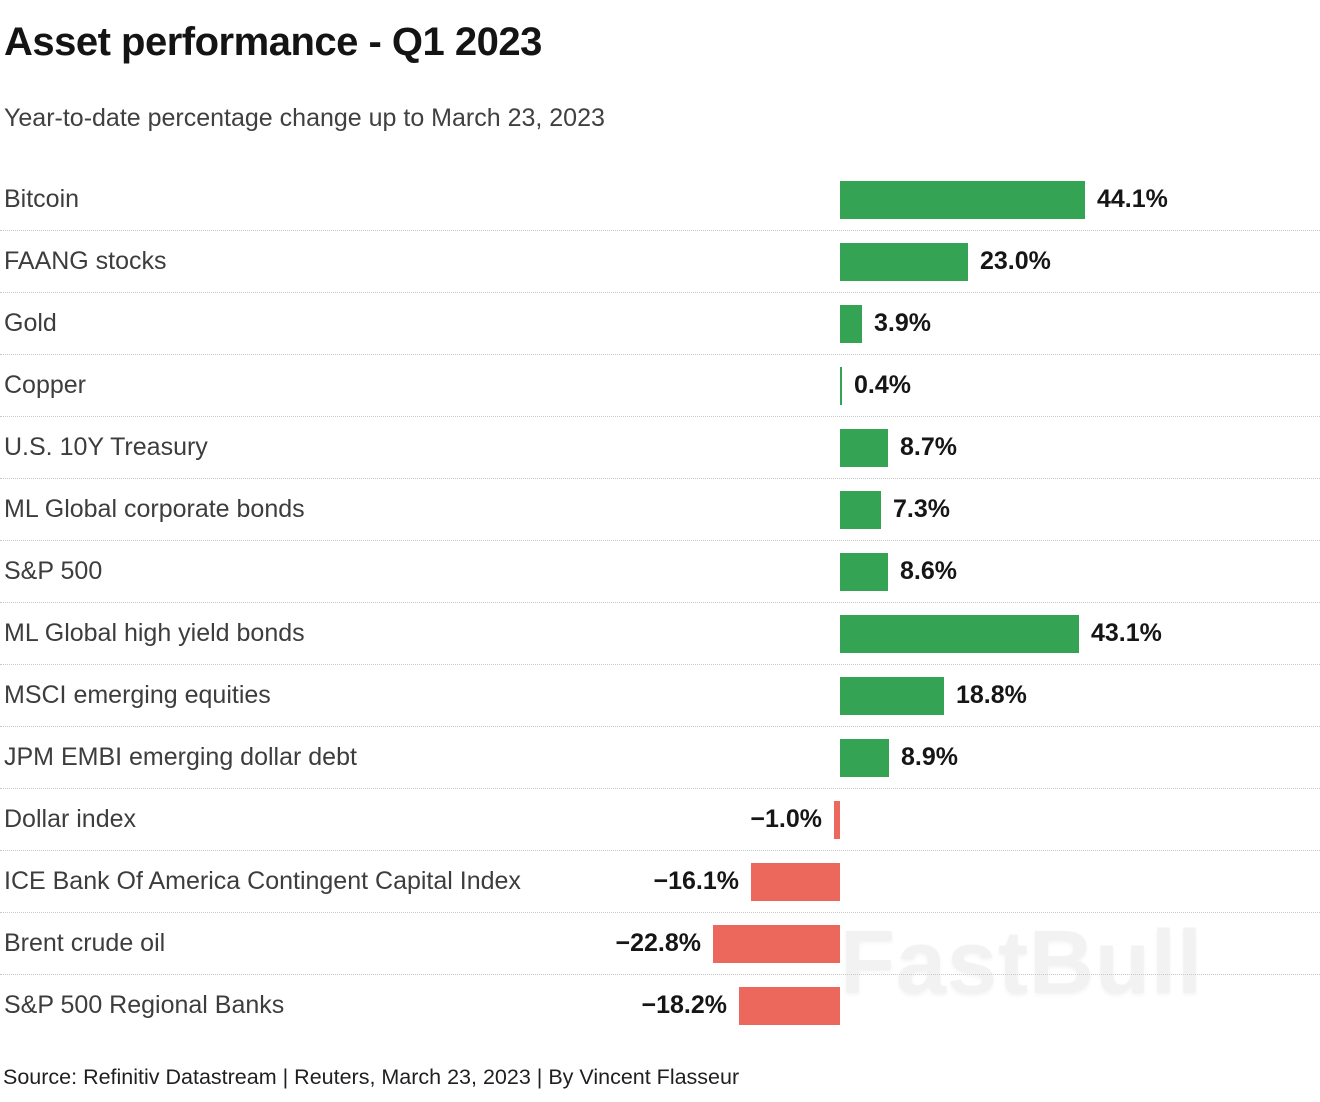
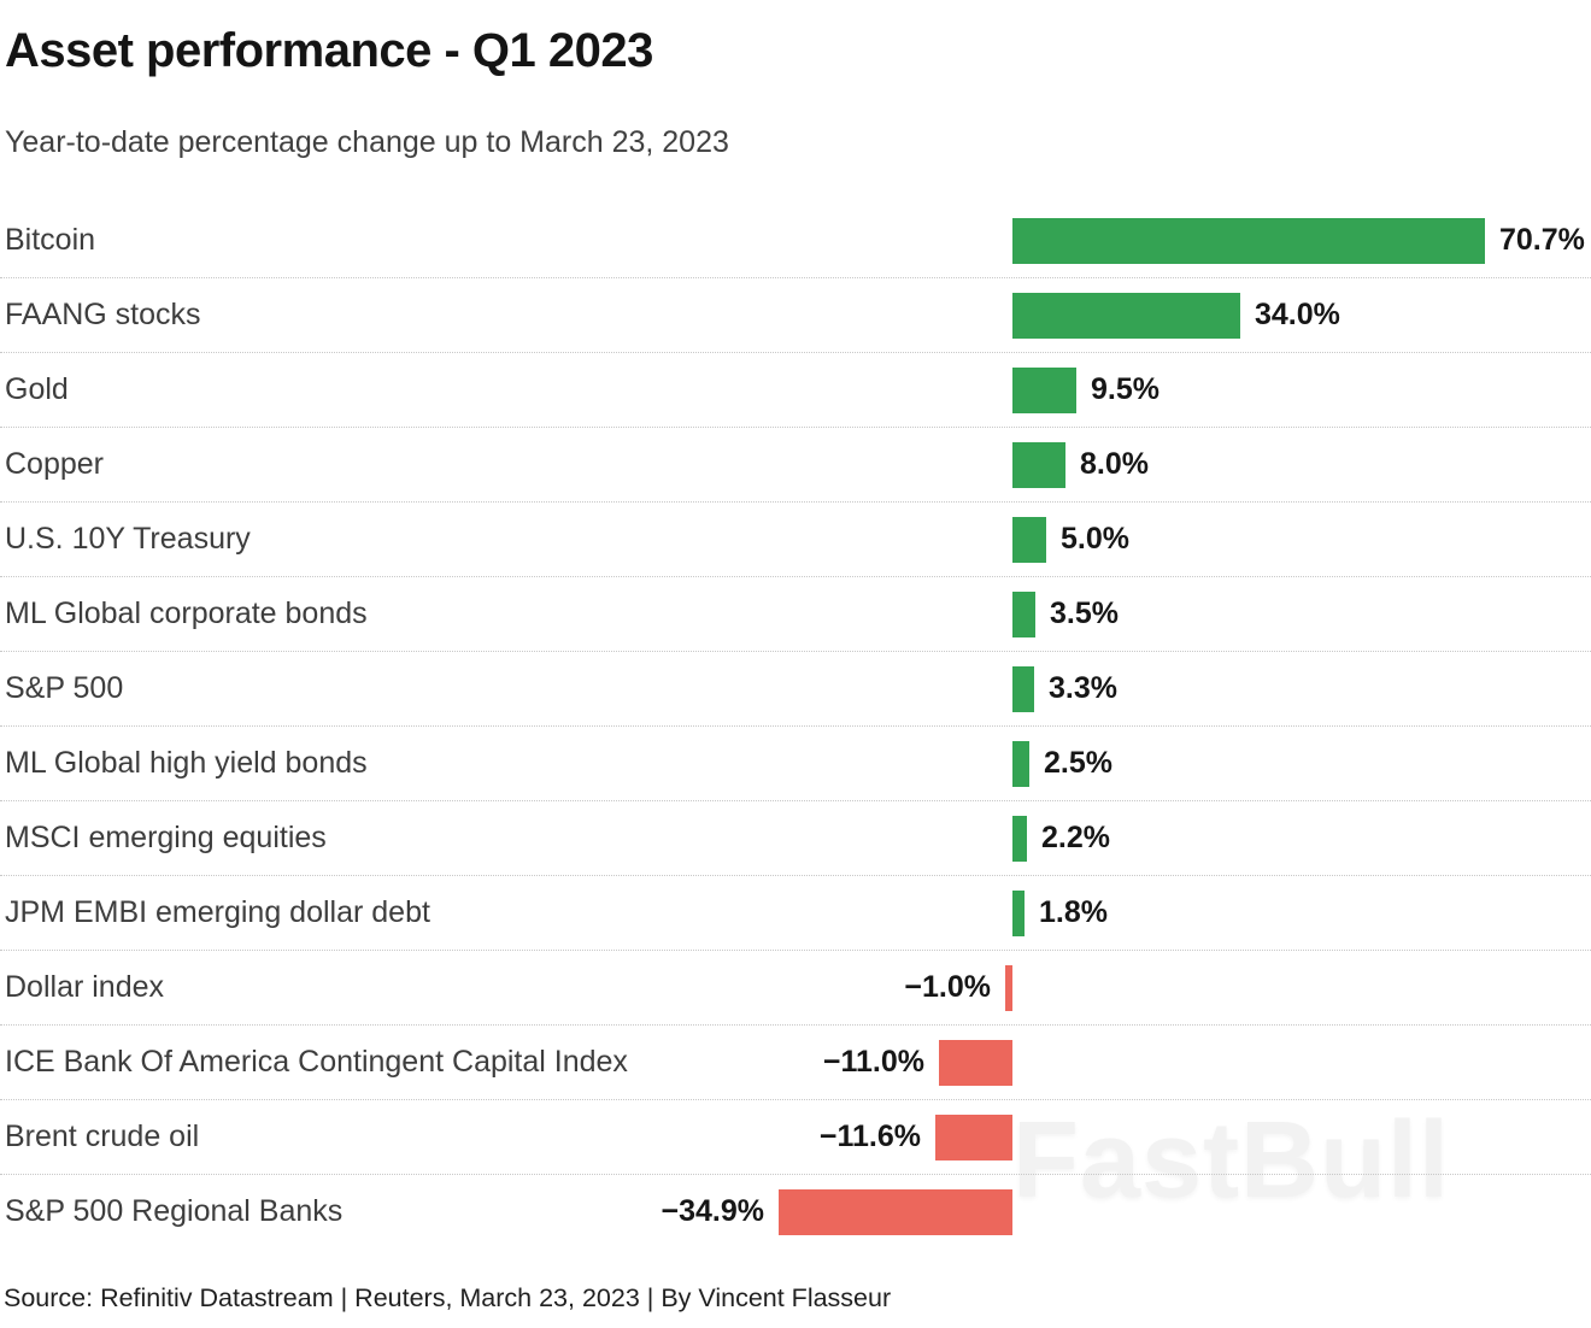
Bitcoin: 44.1% -> 70.7%
FAANG stocks: 23.0% -> 34.0%
Gold: 3.9% -> 9.5%
Copper: 0.4% -> 8.0%
U.S. 10Y Treasury: 8.7% -> 5.0%
ML Global corporate bonds: 7.3% -> 3.5%
S&P 500: 8.6% -> 3.3%
ML Global high yield bonds: 43.1% -> 2.5%
MSCI emerging equities: 18.8% -> 2.2%
JPM EMBI emerging dollar debt: 8.9% -> 1.8%
ICE Bank Of America Contingent Capital Index: −16.1% -> −11.0%
Brent crude oil: −22.8% -> −11.6%
S&P 500 Regional Banks: −18.2% -> −34.9%
